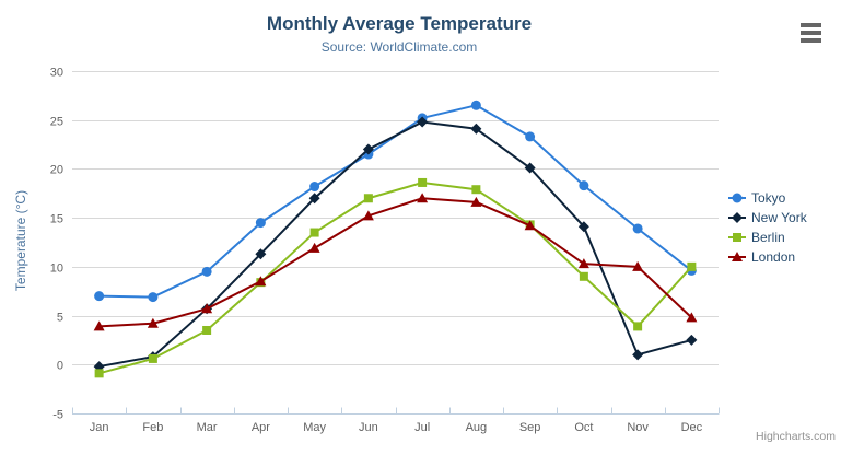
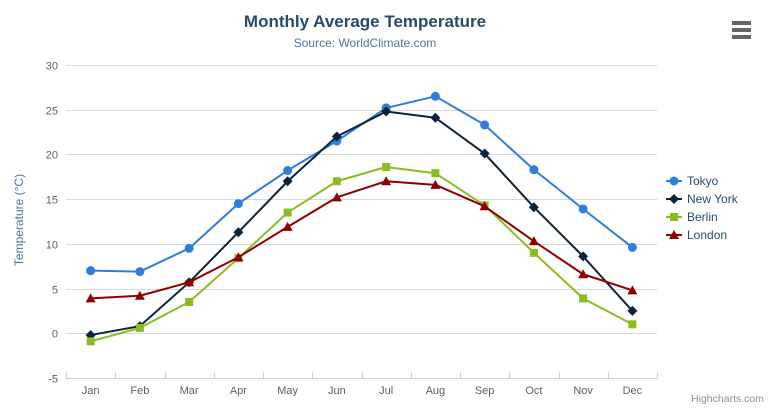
New York/Nov: 1 -> 9
London/Nov: 10 -> 7
Berlin/Dec: 10 -> 1
